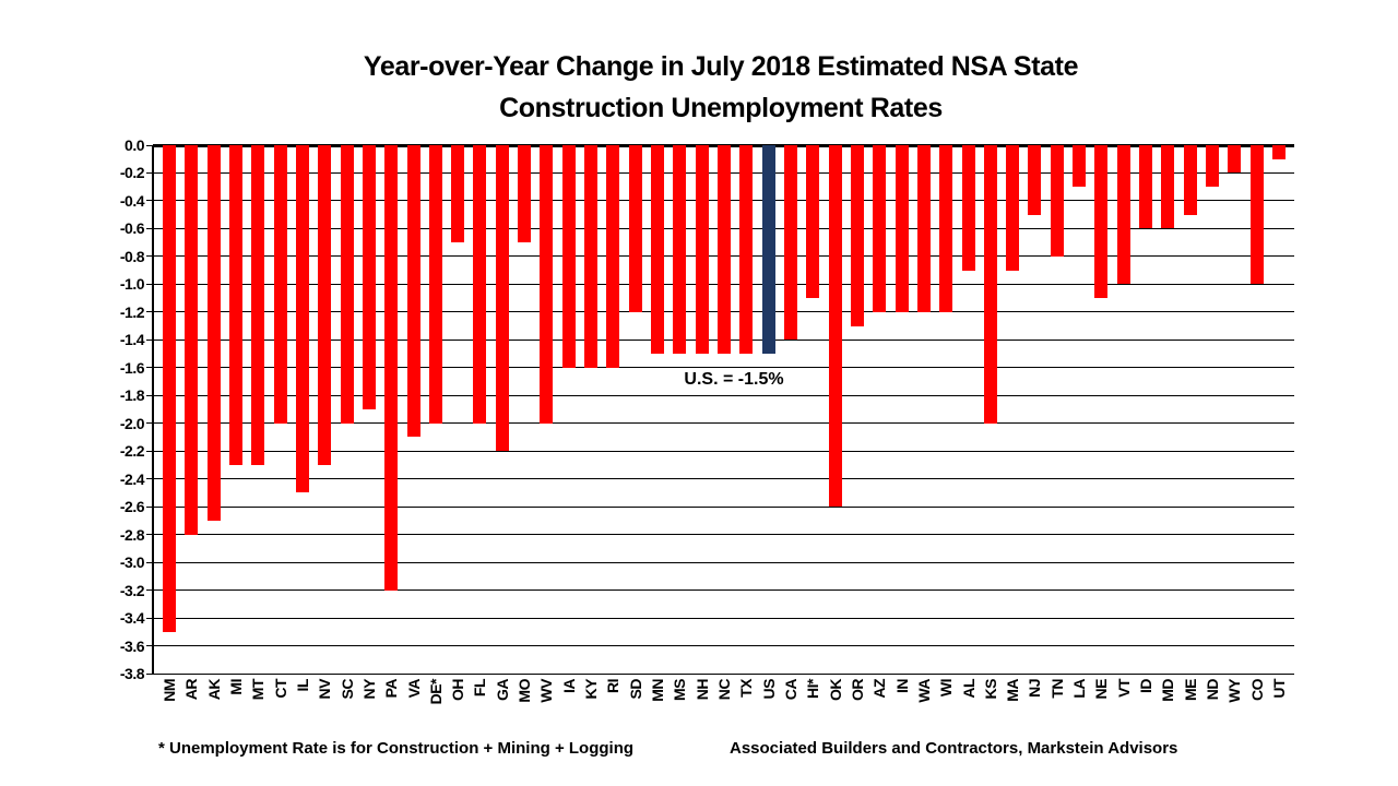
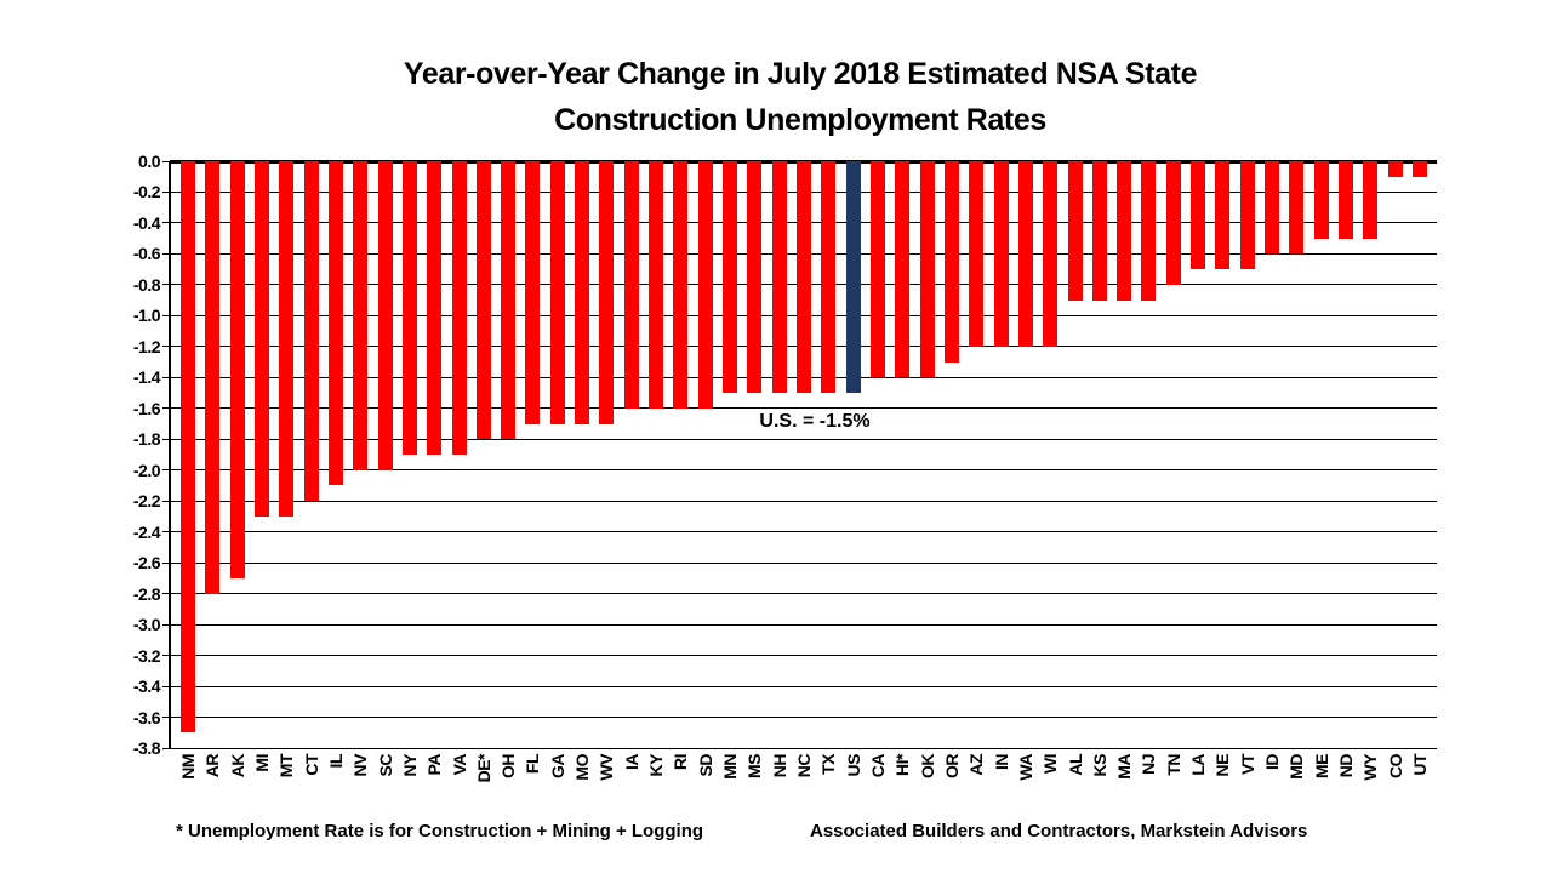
NM: -3.5 -> -3.7
CT: -2.0 -> -2.2
IL: -2.5 -> -2.1
NV: -2.3 -> -2.0
PA: -3.2 -> -1.9
VA: -2.1 -> -1.9
DE*: -2.0 -> -1.8
OH: -0.7 -> -1.8
FL: -2.0 -> -1.7
GA: -2.2 -> -1.7
MO: -0.7 -> -1.7
WV: -2.0 -> -1.7
SD: -1.2 -> -1.6
HI*: -1.1 -> -1.4
OK: -2.6 -> -1.4
KS: -2.0 -> -0.9
NJ: -0.5 -> -0.9
LA: -0.3 -> -0.7
NE: -1.1 -> -0.7
VT: -1.0 -> -0.7
ND: -0.3 -> -0.5
WY: -0.2 -> -0.5
CO: -1.0 -> -0.1
